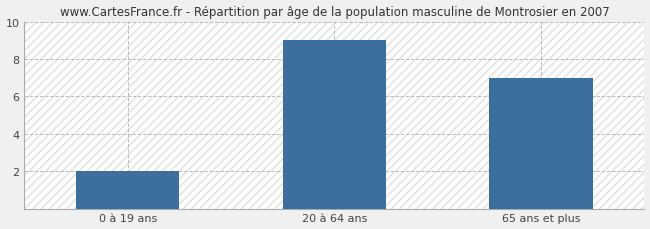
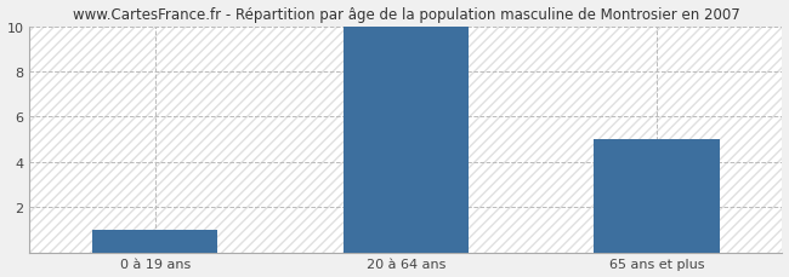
0 à 19 ans: 2 -> 1
20 à 64 ans: 9 -> 10
65 ans et plus: 7 -> 5
